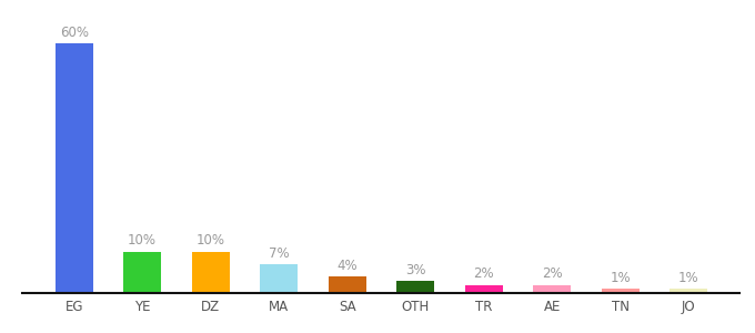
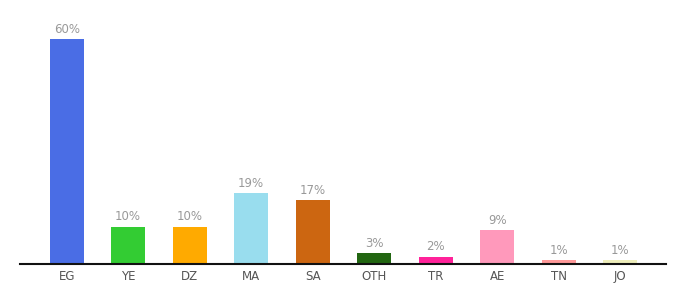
MA: 7% -> 19%
SA: 4% -> 17%
AE: 2% -> 9%
